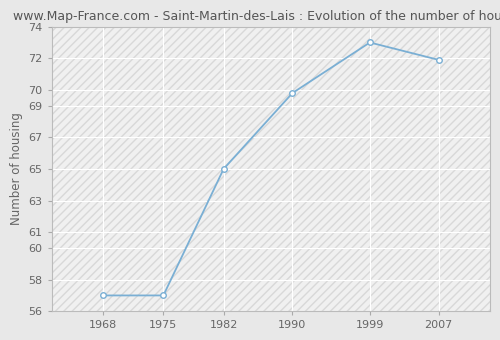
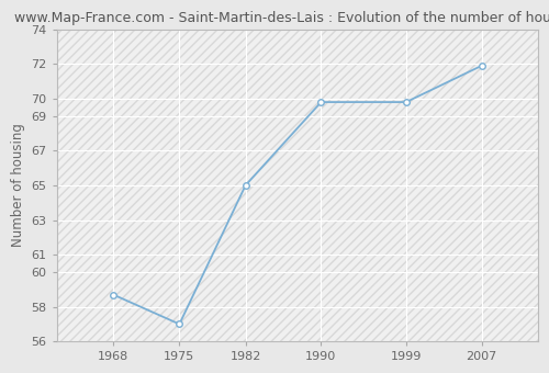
1968: 57.0 -> 58.7
1999: 73.0 -> 69.8
